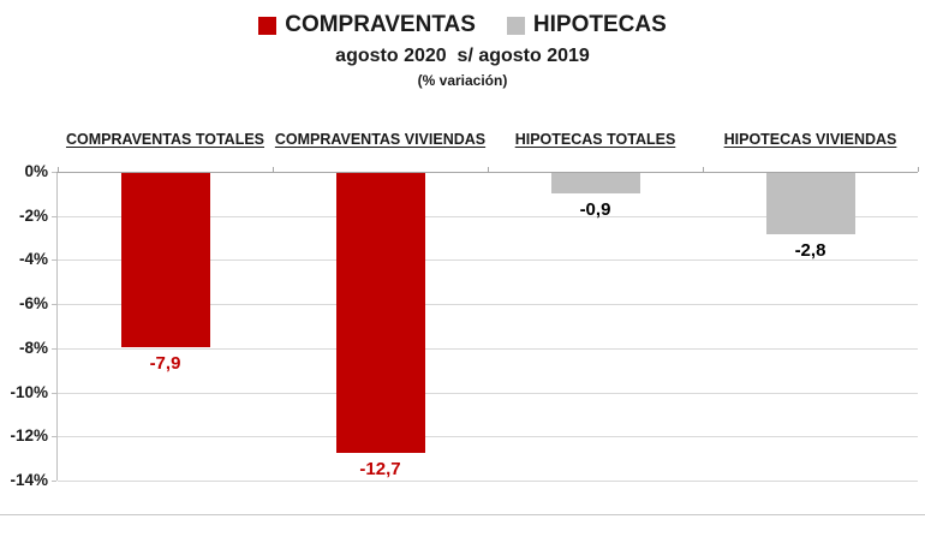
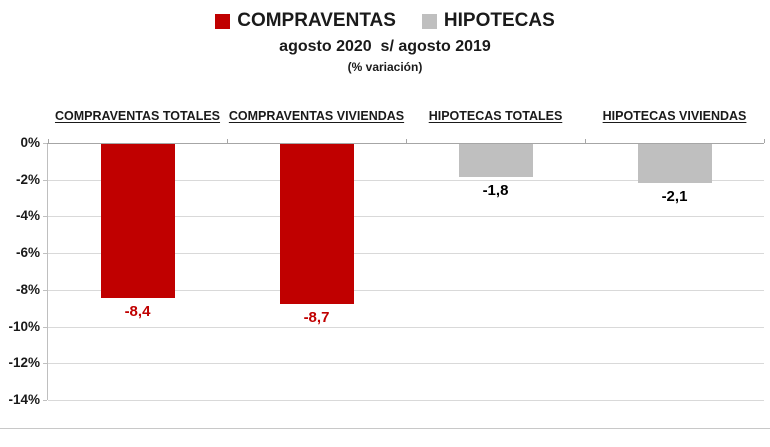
COMPRAVENTAS TOTALES: -7,9 -> -8,4
COMPRAVENTAS VIVIENDAS: -12,7 -> -8,7
HIPOTECAS TOTALES: -0,9 -> -1,8
HIPOTECAS VIVIENDAS: -2,8 -> -2,1
